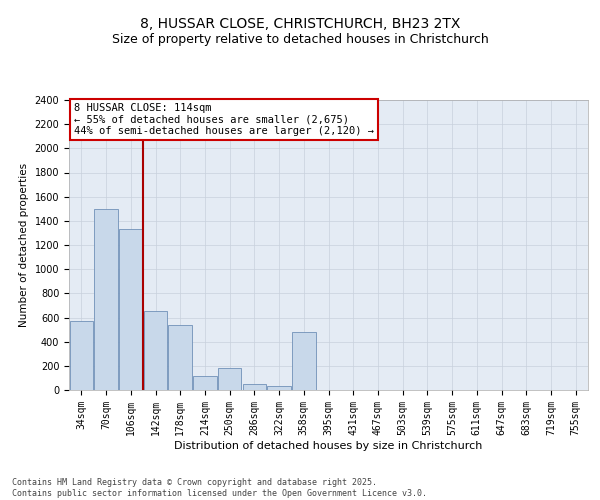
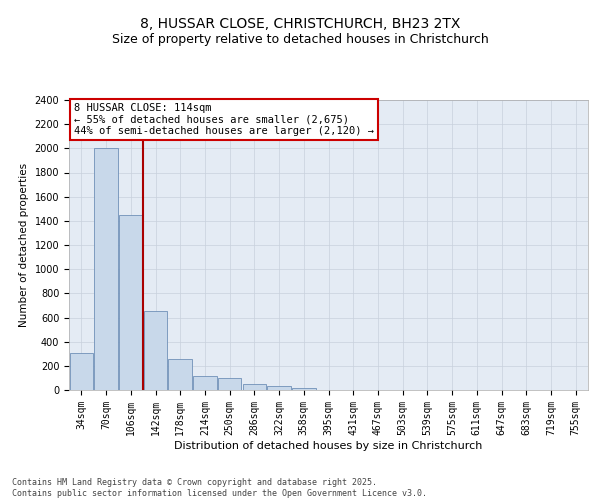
34sqm: 570 -> 300
70sqm: 1500 -> 2000
106sqm: 1330 -> 1450
178sqm: 540 -> 260
250sqm: 180 -> 100
358sqm: 480 -> 20
